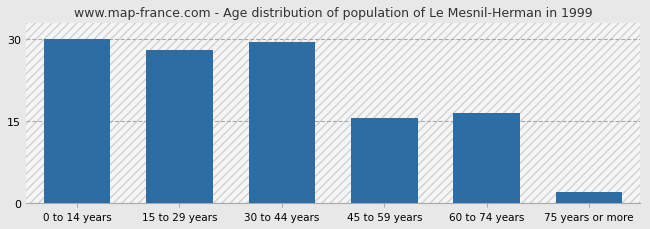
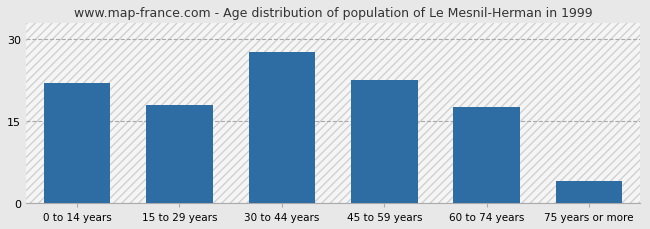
0 to 14 years: 30.0 -> 22.0
15 to 29 years: 28.0 -> 18.0
30 to 44 years: 29.5 -> 27.6
45 to 59 years: 15.5 -> 22.6
60 to 74 years: 16.5 -> 17.6
75 years or more: 2.0 -> 4.0
